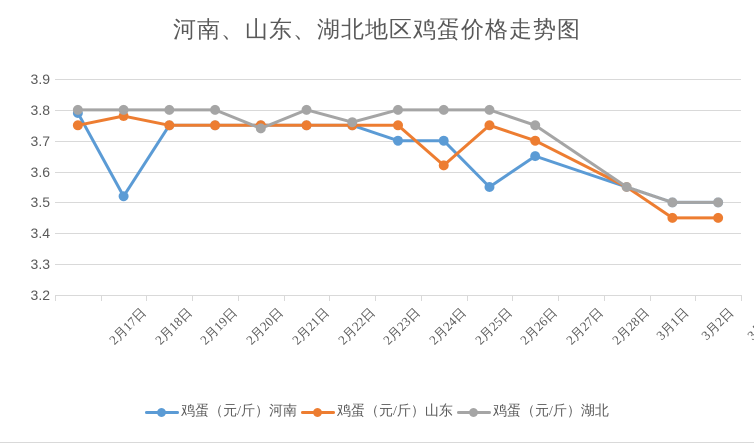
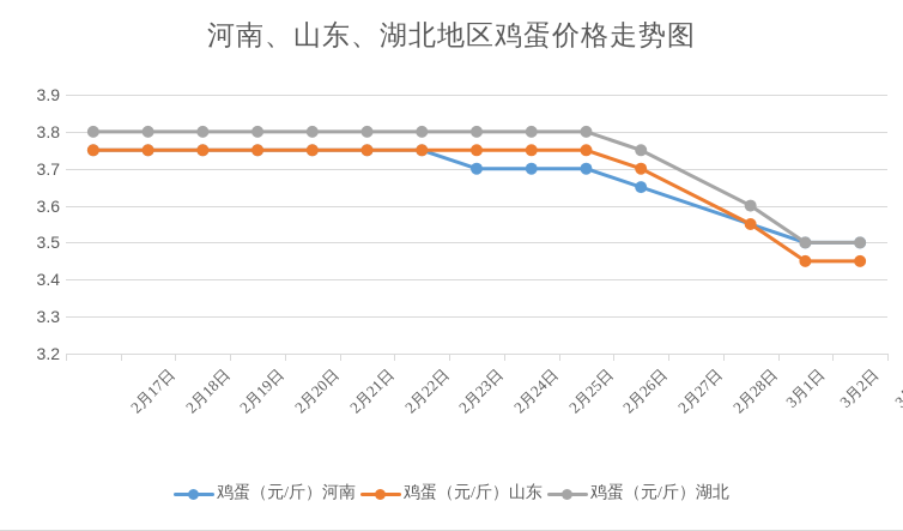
鸡蛋（元/斤）河南/2月17日: 3.79 -> 3.75
鸡蛋（元/斤）河南/2月18日: 3.52 -> 3.75
鸡蛋（元/斤）山东/2月18日: 3.78 -> 3.75
鸡蛋（元/斤）湖北/2月21日: 3.74 -> 3.80
鸡蛋（元/斤）湖北/2月23日: 3.76 -> 3.80
鸡蛋（元/斤）山东/2月25日: 3.62 -> 3.75
鸡蛋（元/斤）河南/2月26日: 3.55 -> 3.70
鸡蛋（元/斤）湖北/3月1日: 3.55 -> 3.60
